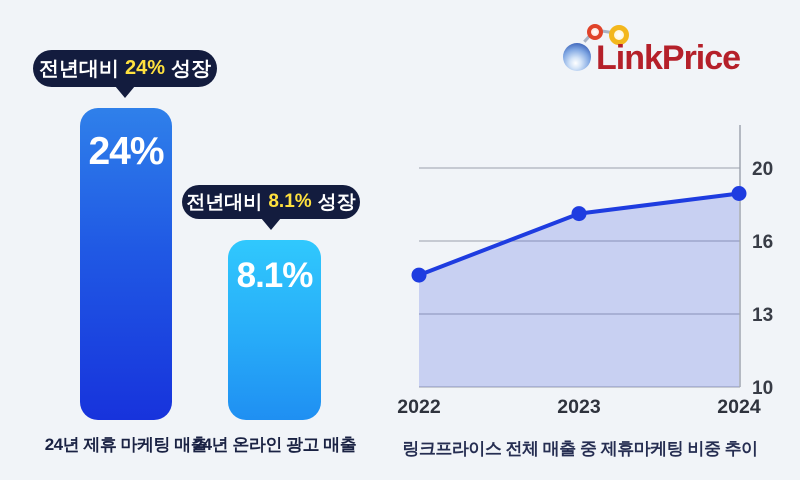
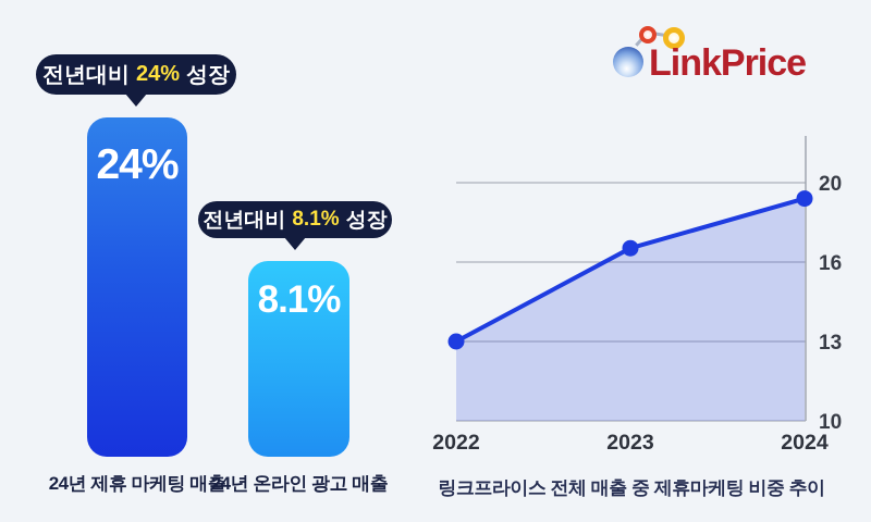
2022: 14.6 -> 13.0
2023: 17.5 -> 16.7
2024: 18.6 -> 19.2
